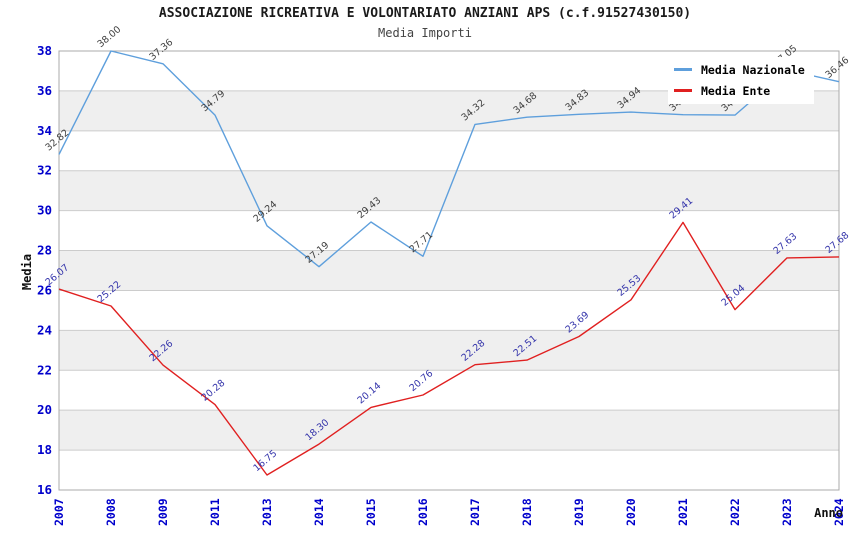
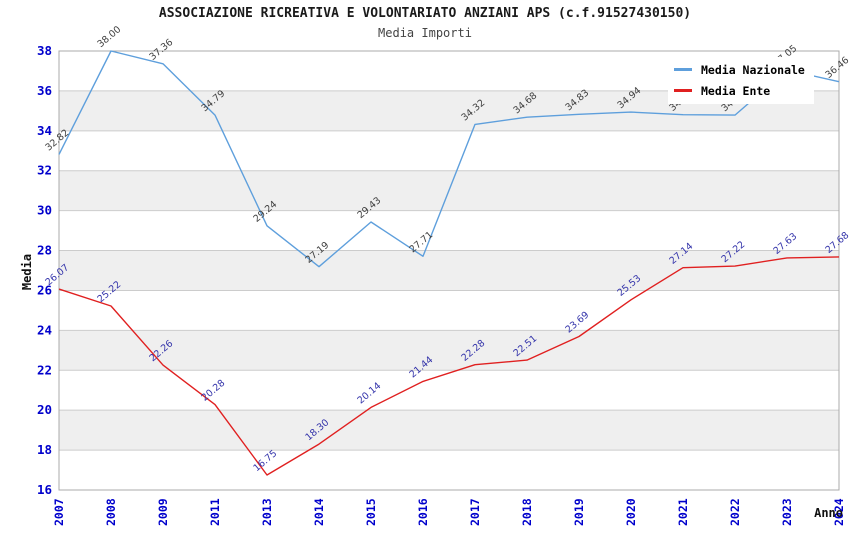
Media Ente/2016: 20.76 -> 21.44
Media Ente/2021: 29.41 -> 27.14
Media Ente/2022: 25.04 -> 27.22
